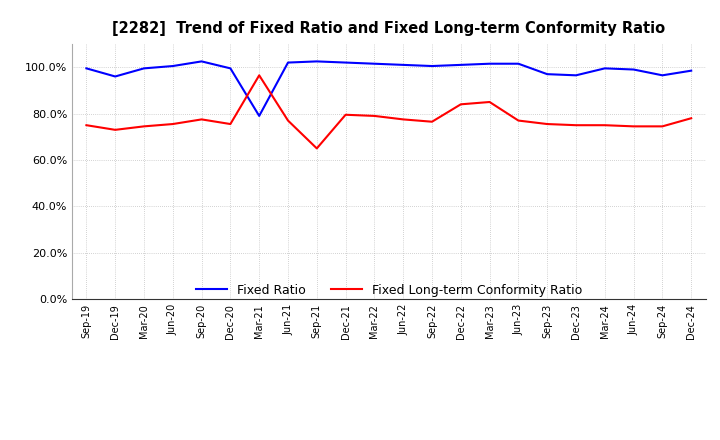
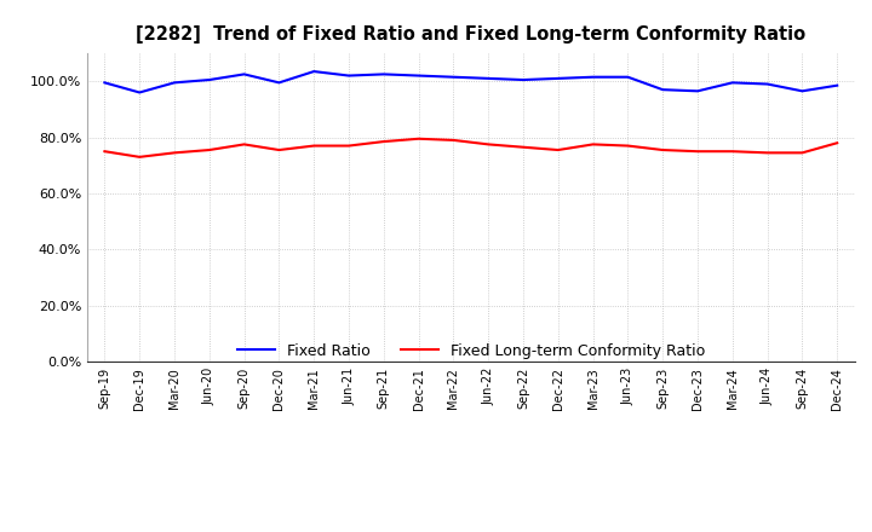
Fixed Ratio/Mar-21: 79.0% -> 103.5%
Fixed Long-term Conformity Ratio/Mar-21: 96.5% -> 77.0%
Fixed Long-term Conformity Ratio/Sep-21: 65.0% -> 78.5%
Fixed Long-term Conformity Ratio/Dec-22: 84.0% -> 75.5%
Fixed Long-term Conformity Ratio/Mar-23: 85.0% -> 77.5%
